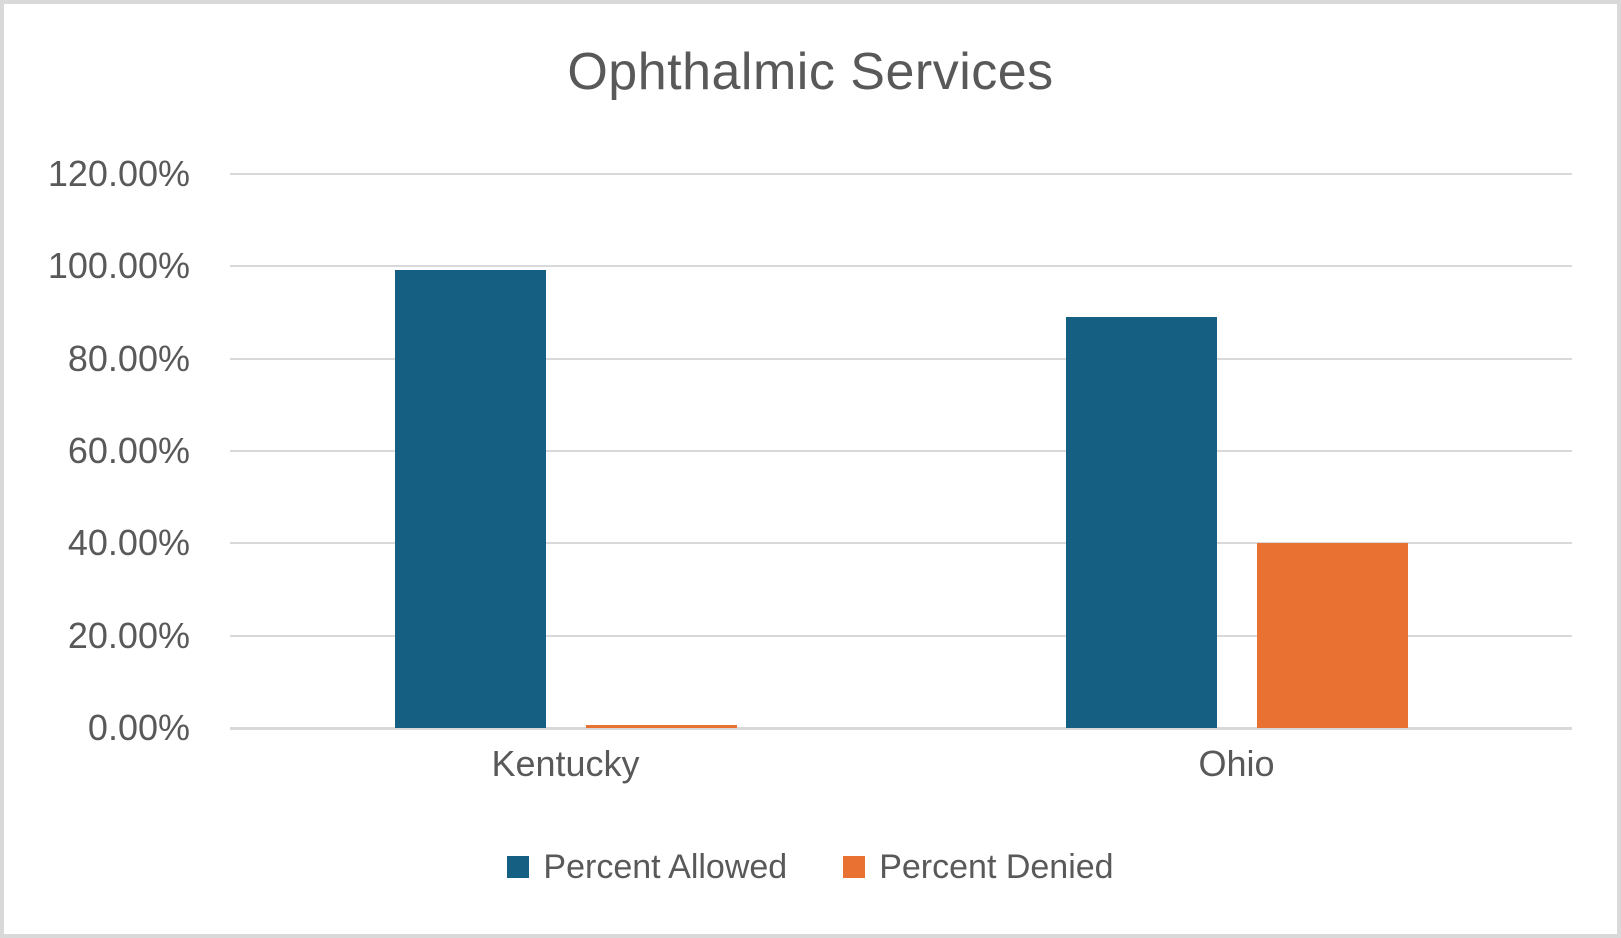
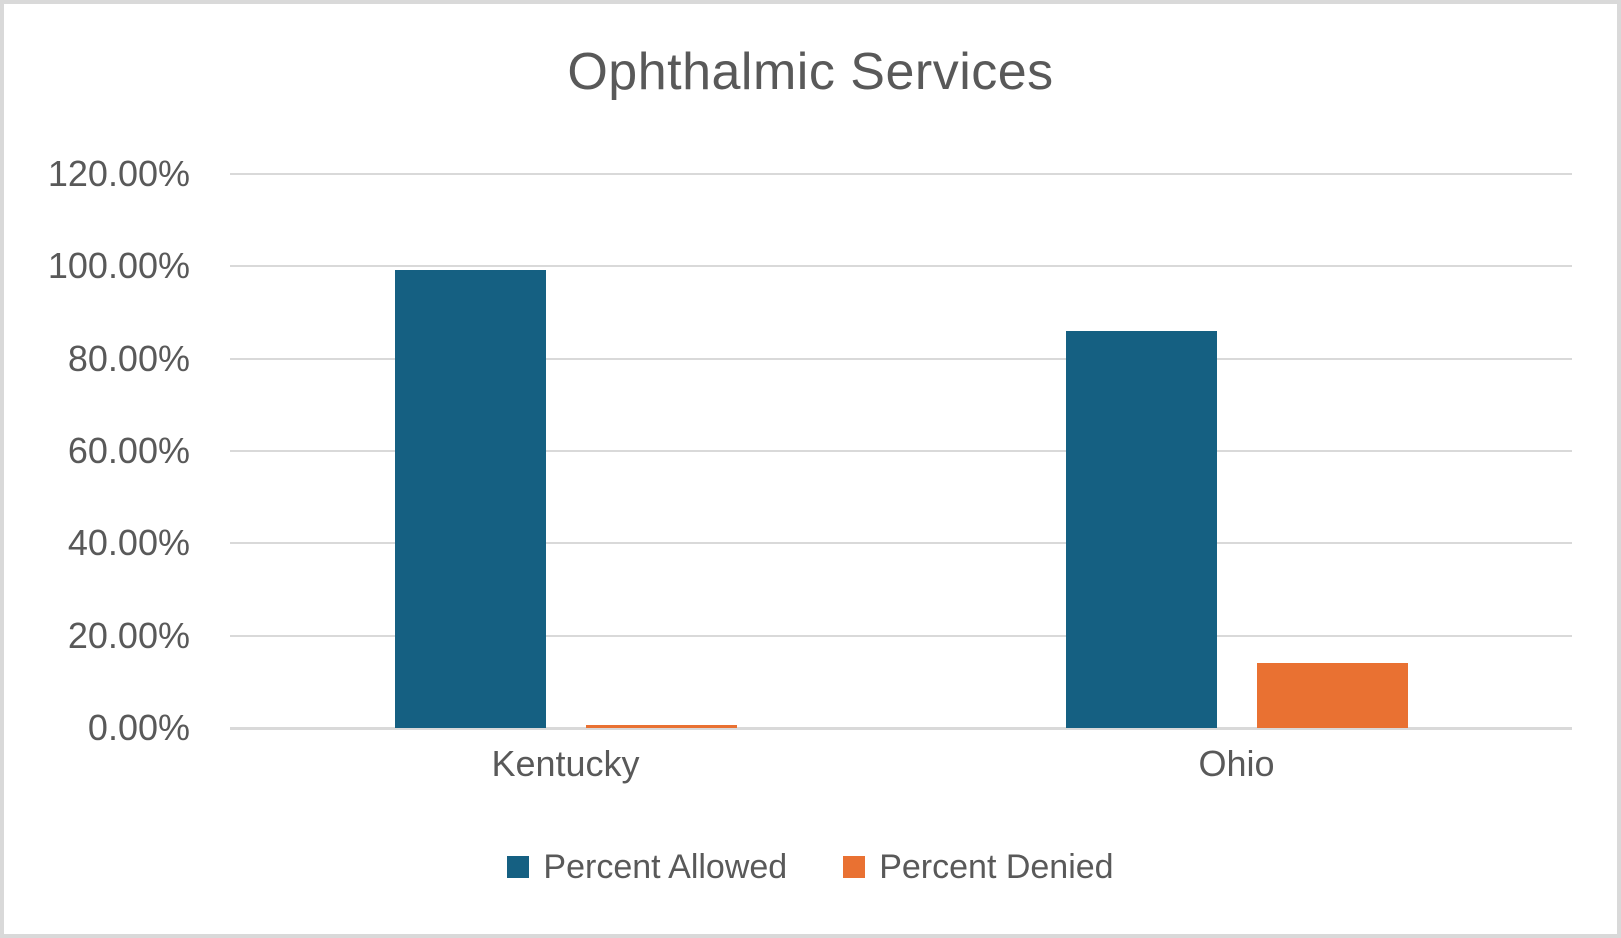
Percent Allowed/Ohio: 89% -> 86%
Percent Denied/Ohio: 40% -> 14%
